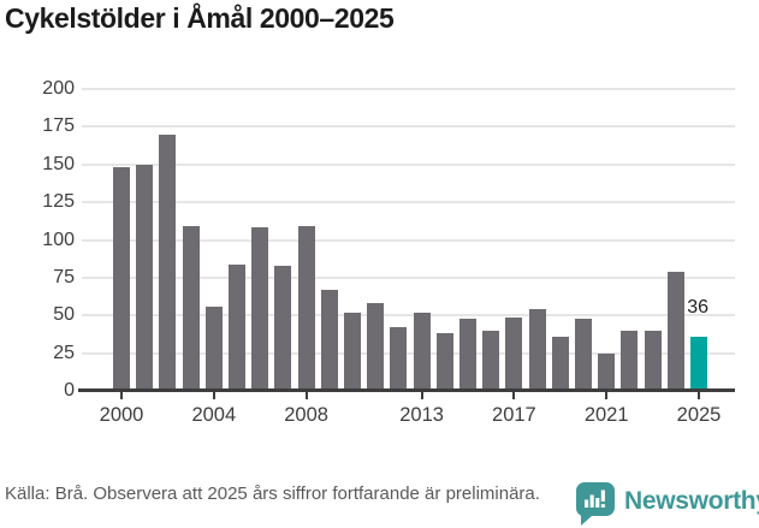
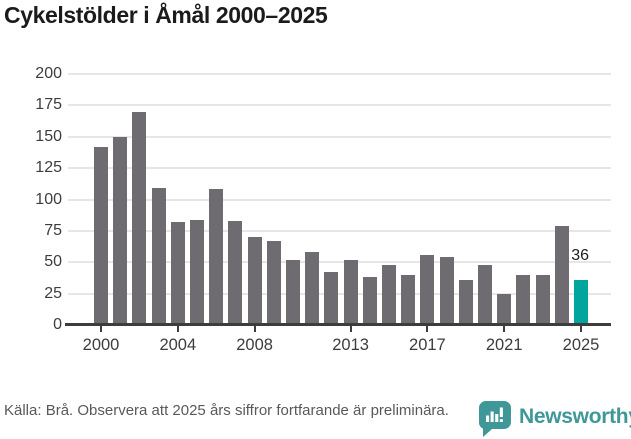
2000: 148 -> 142
2004: 56 -> 82
2008: 109 -> 70
2017: 49 -> 56
